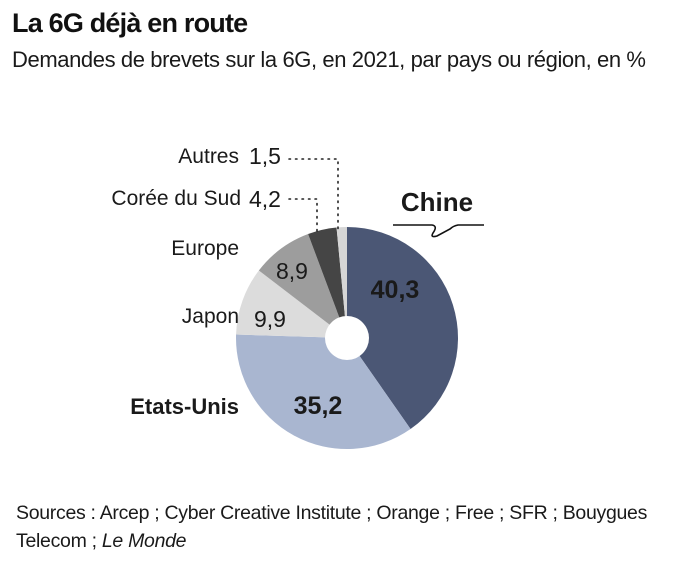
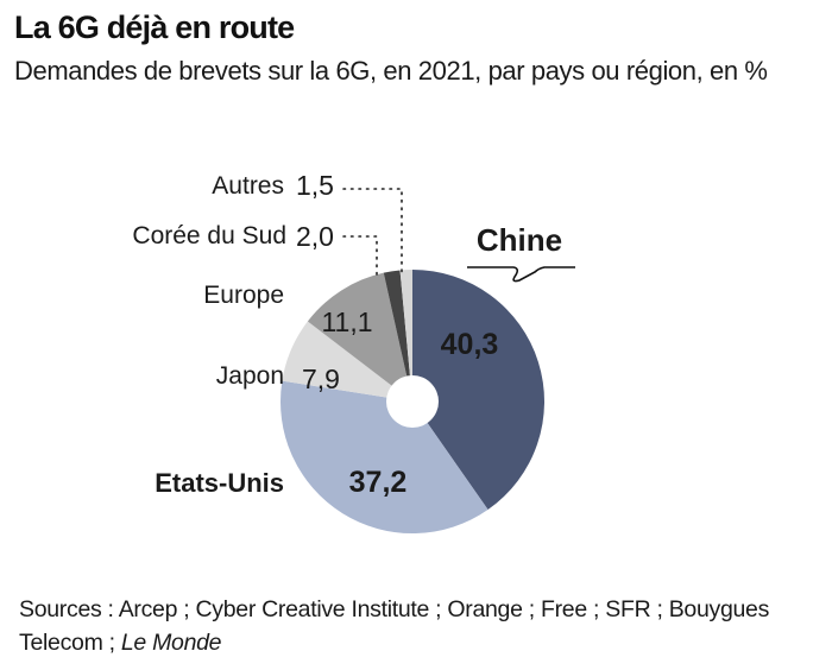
Etats-Unis: 35,2 -> 37,2
Japon: 9,9 -> 7,9
Europe: 8,9 -> 11,1
Corée du Sud: 4,2 -> 2,0
